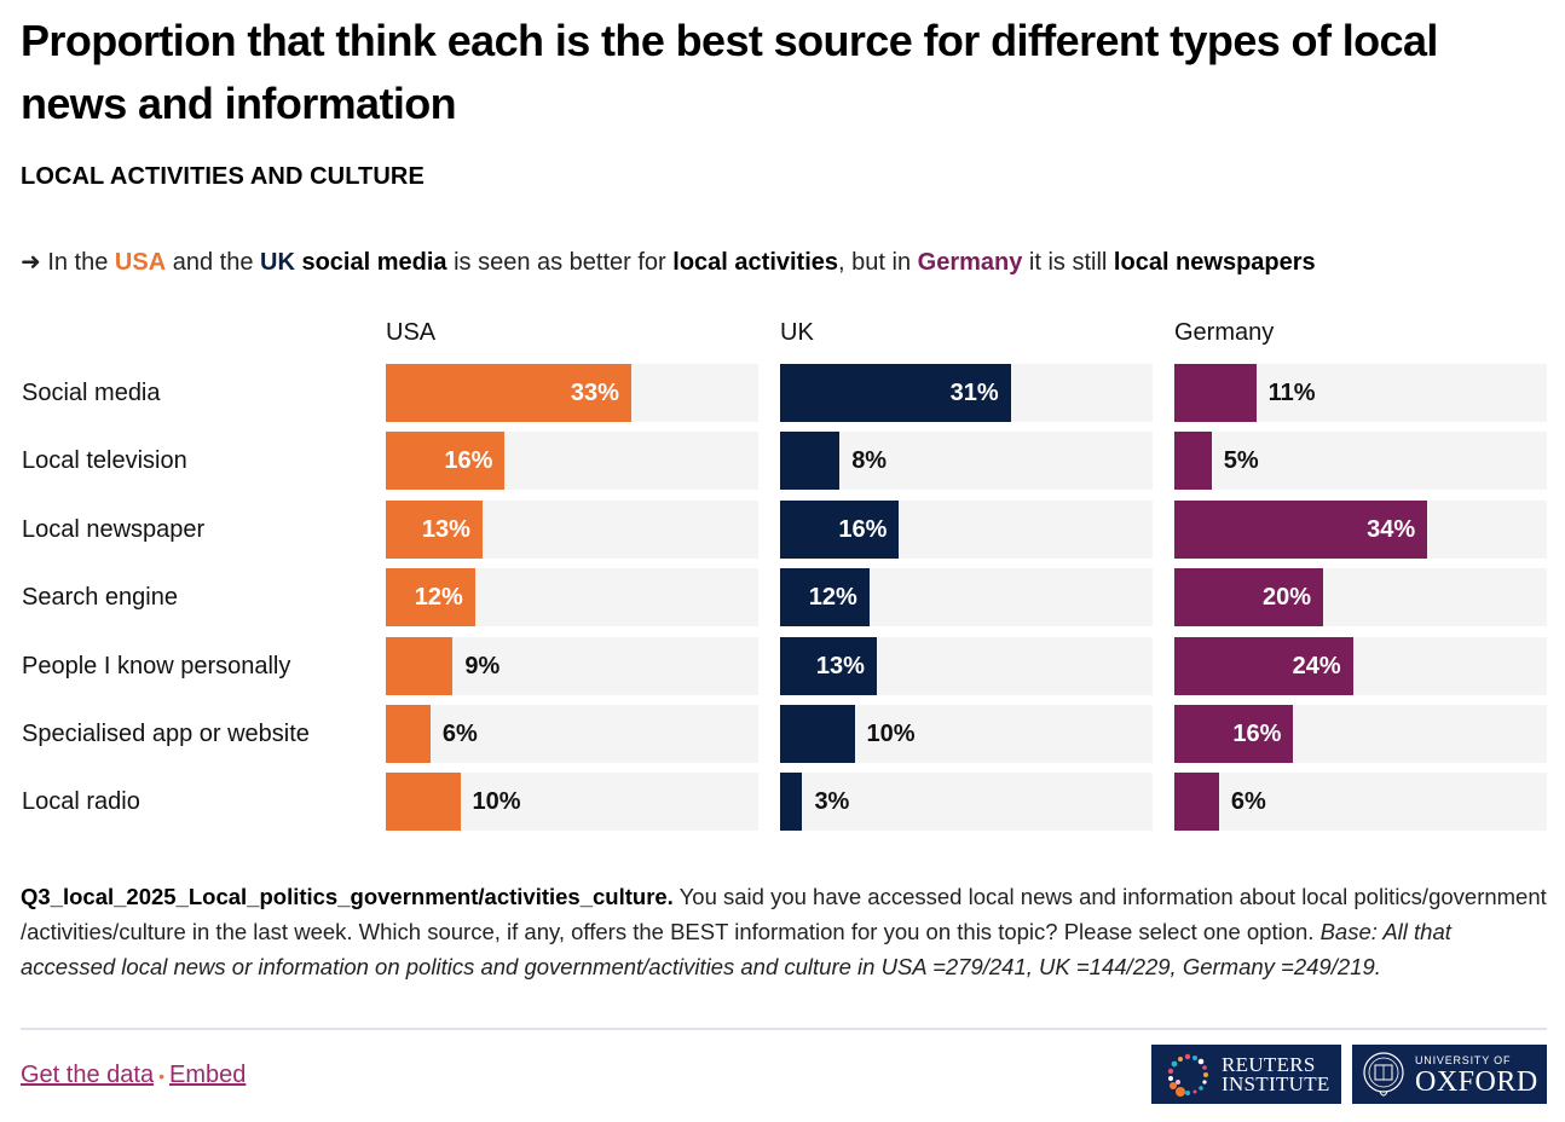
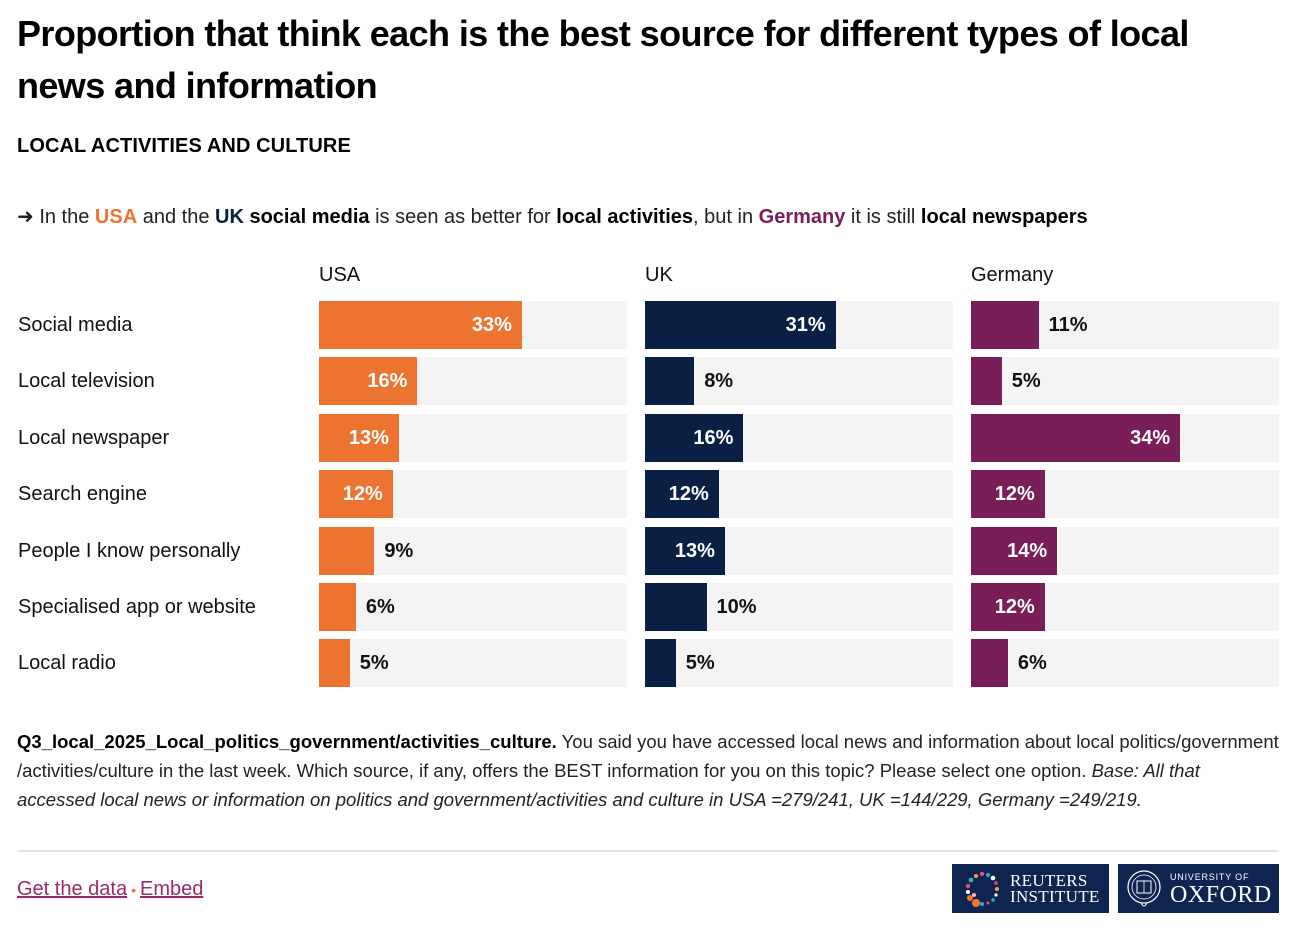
Germany/Search engine: 20% -> 12%
Germany/People I know personally: 24% -> 14%
Germany/Specialised app or website: 16% -> 12%
USA/Local radio: 10% -> 5%
UK/Local radio: 3% -> 5%
